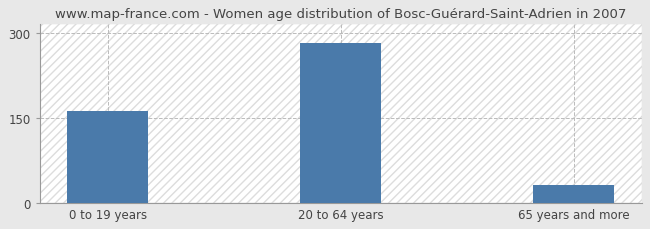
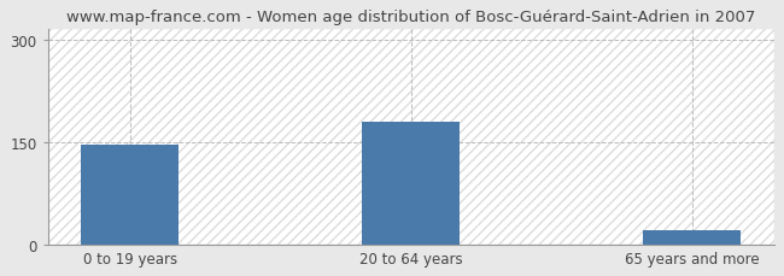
0 to 19 years: 162 -> 146
20 to 64 years: 282 -> 180
65 years and more: 32 -> 20
